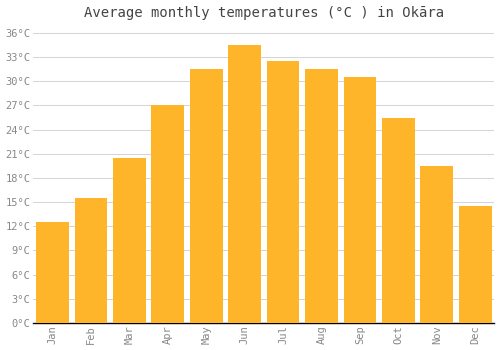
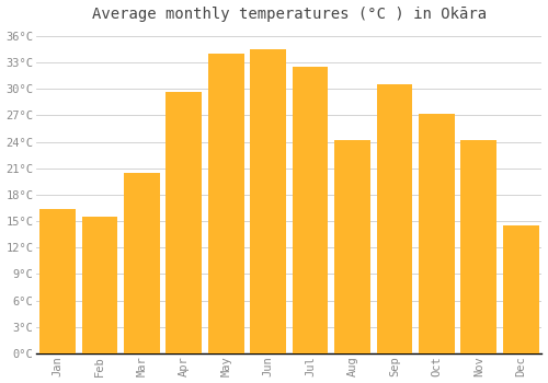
Jan: 12.5°C -> 16.4°C
Apr: 27.0°C -> 29.6°C
May: 31.5°C -> 34.0°C
Aug: 31.5°C -> 24.2°C
Oct: 25.5°C -> 27.2°C
Nov: 19.5°C -> 24.2°C
